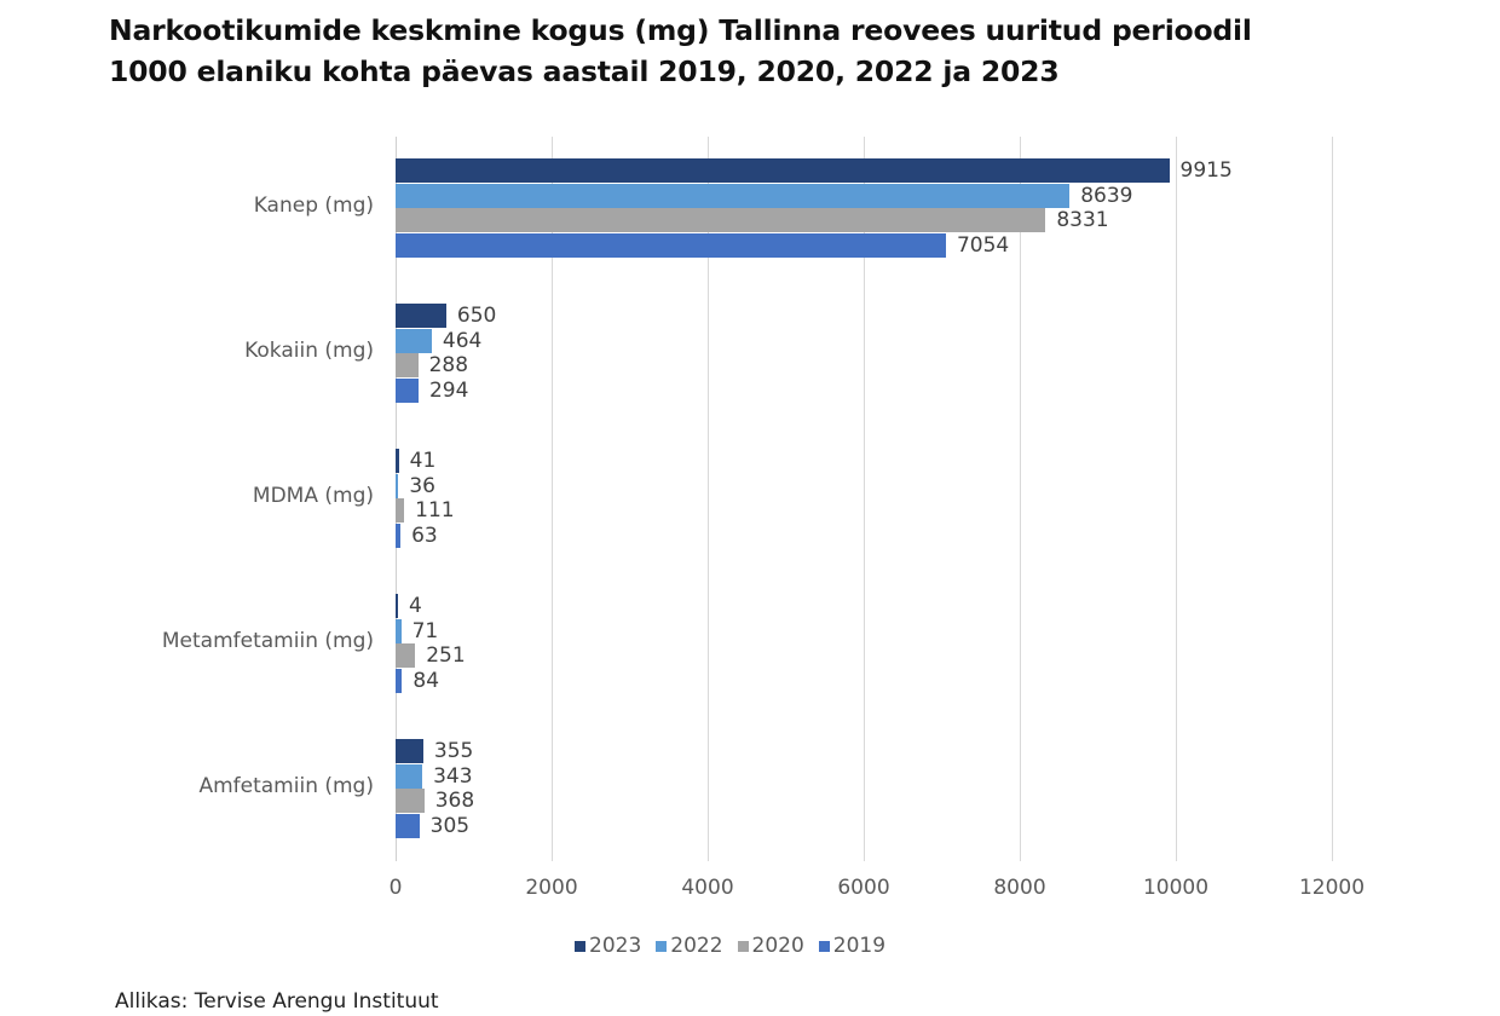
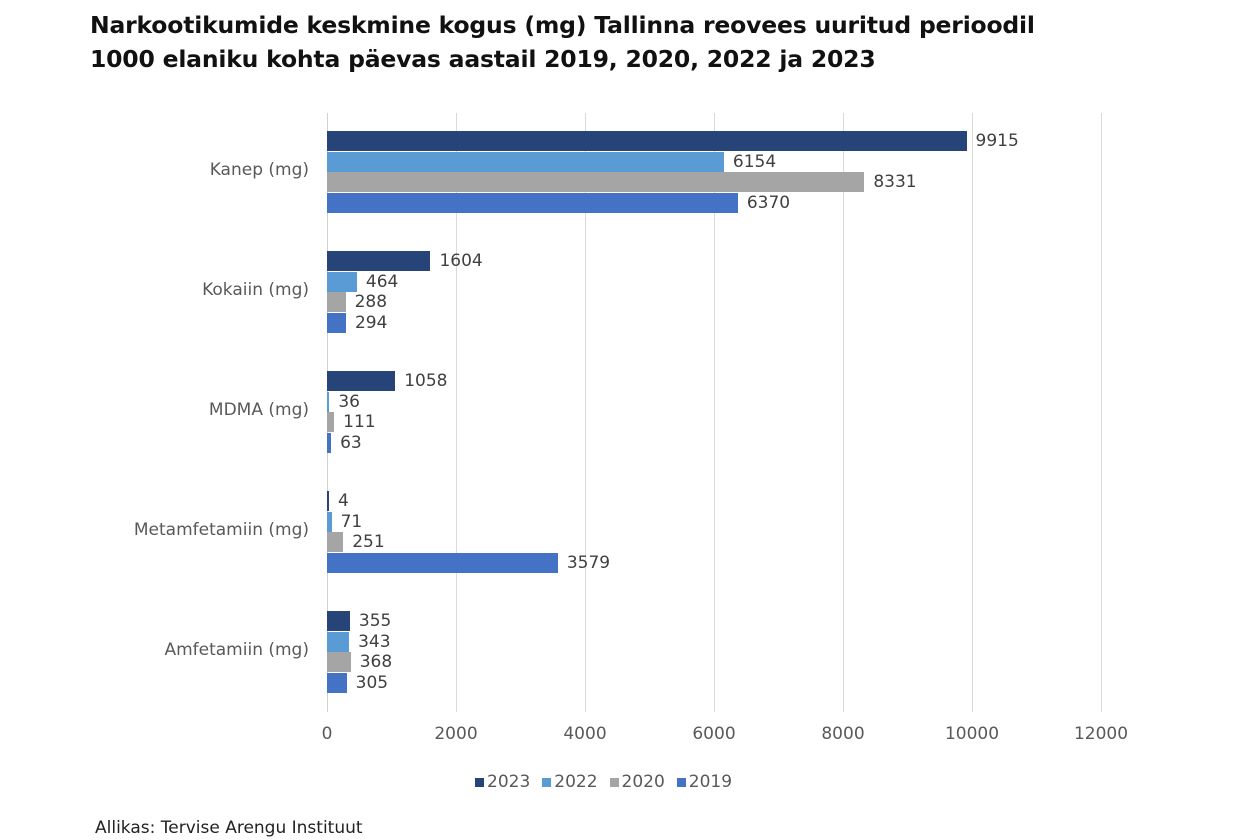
2022/Kanep (mg): 8639 -> 6154
2019/Kanep (mg): 7054 -> 6370
2023/Kokaiin (mg): 650 -> 1604
2023/MDMA (mg): 41 -> 1058
2019/Metamfetamiin (mg): 84 -> 3579
